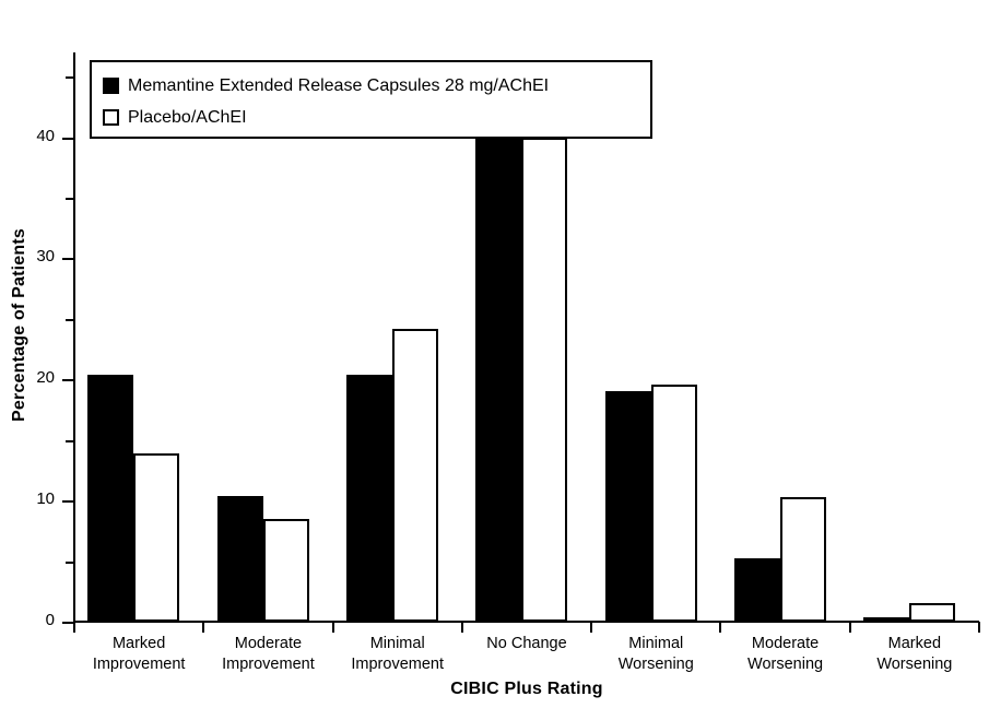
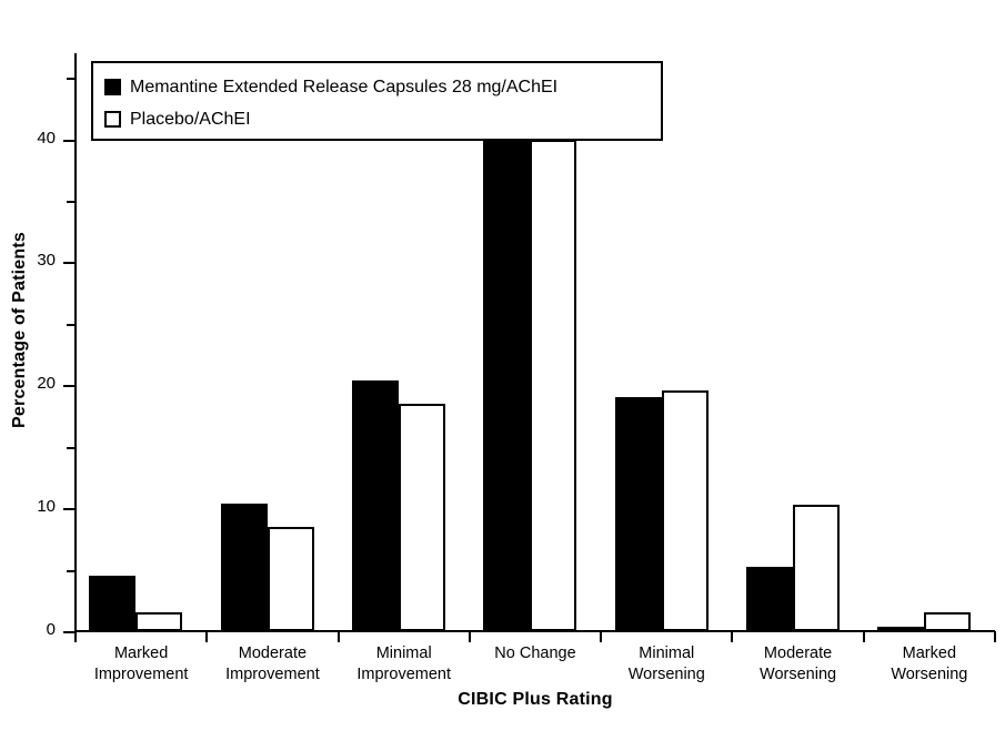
Memantine Extended Release Capsules 28 mg/AChEI/Marked Improvement: 20.4 -> 4.5
Placebo/AChEI/Marked Improvement: 13.9 -> 1.5
Placebo/AChEI/Minimal Improvement: 24.2 -> 18.5
